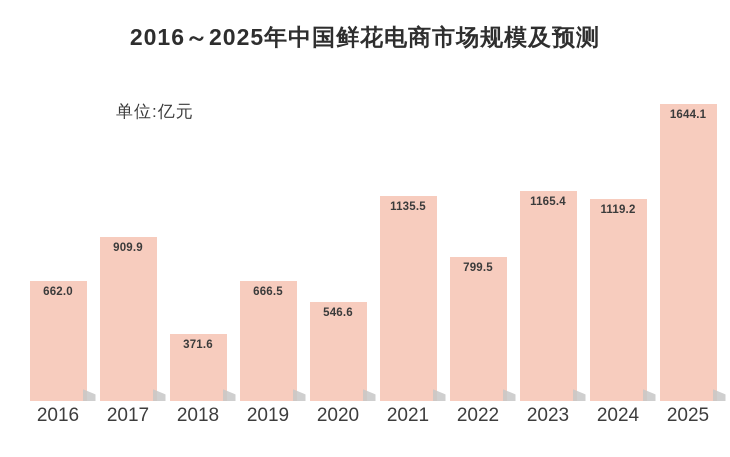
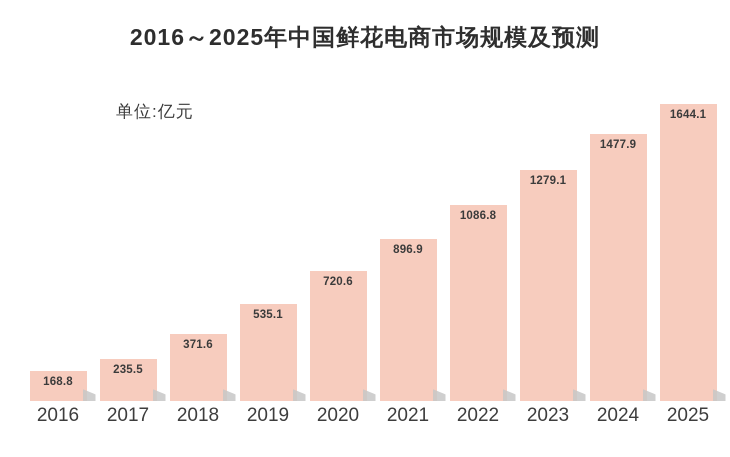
2016: 662.0 -> 168.8
2017: 909.9 -> 235.5
2019: 666.5 -> 535.1
2020: 546.6 -> 720.6
2021: 1135.5 -> 896.9
2022: 799.5 -> 1086.8
2023: 1165.4 -> 1279.1
2024: 1119.2 -> 1477.9
